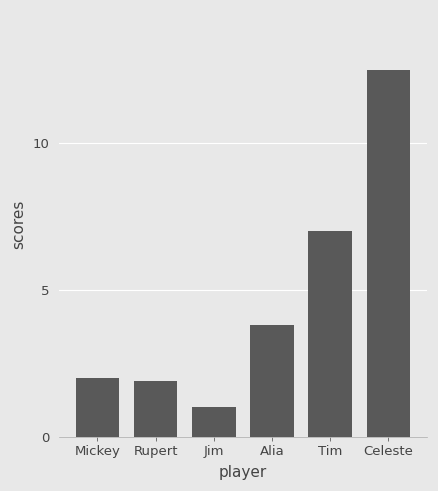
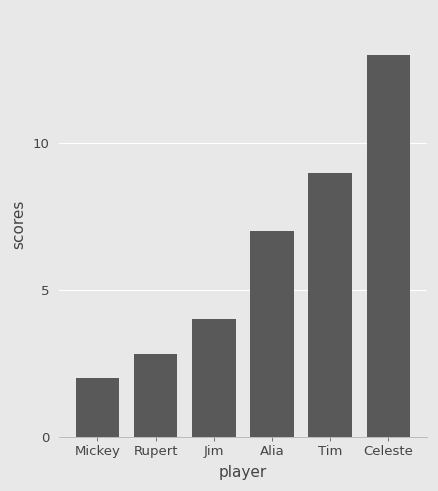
Rupert: 1.9 -> 2.8
Jim: 1.0 -> 4.0
Alia: 3.8 -> 7.0
Tim: 7.0 -> 9.0
Celeste: 12.5 -> 13.0
